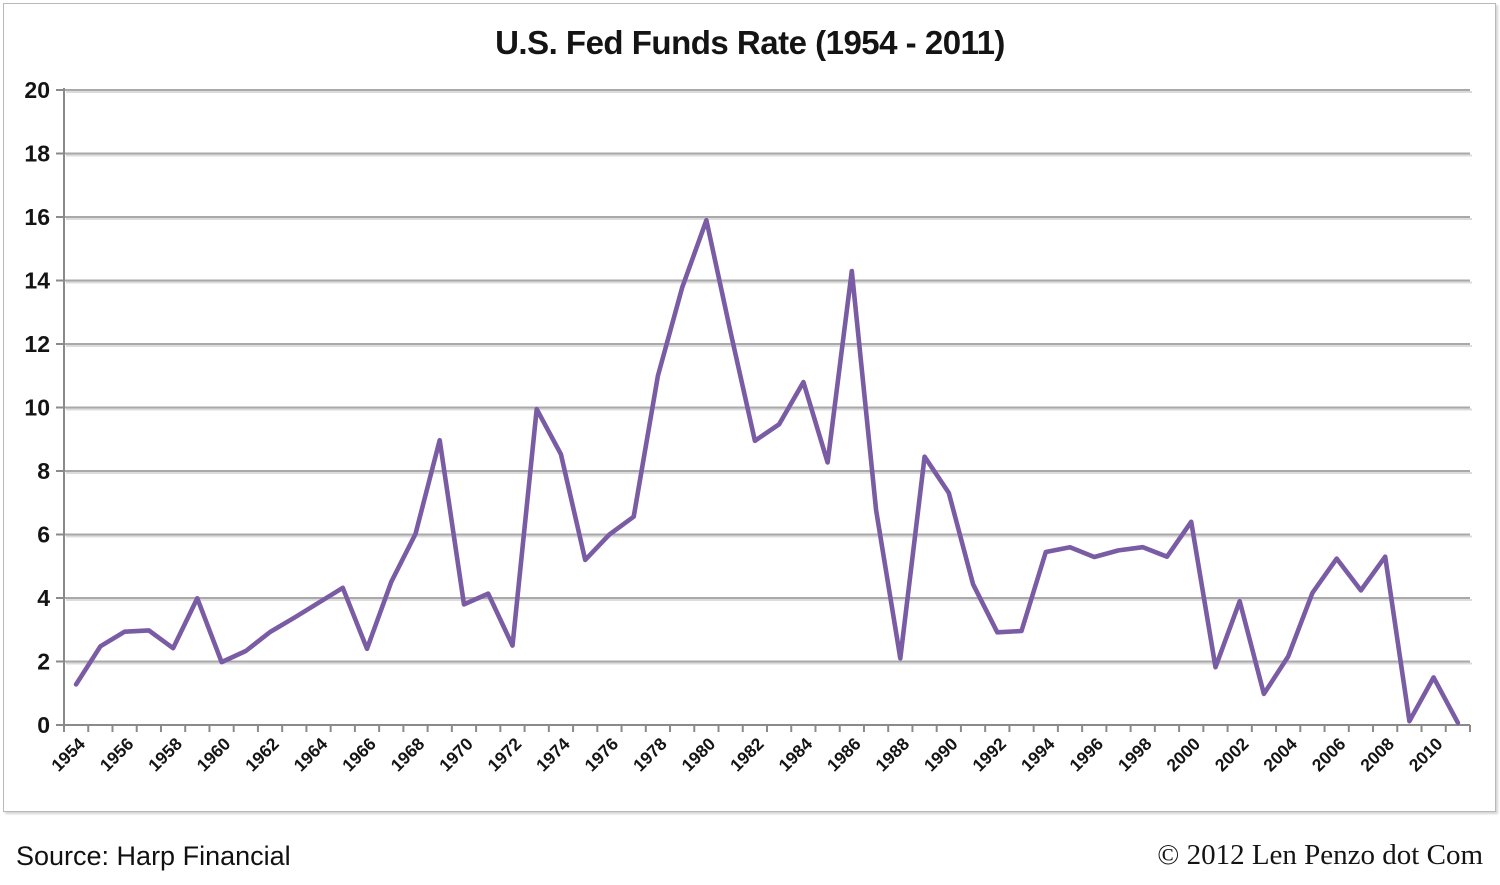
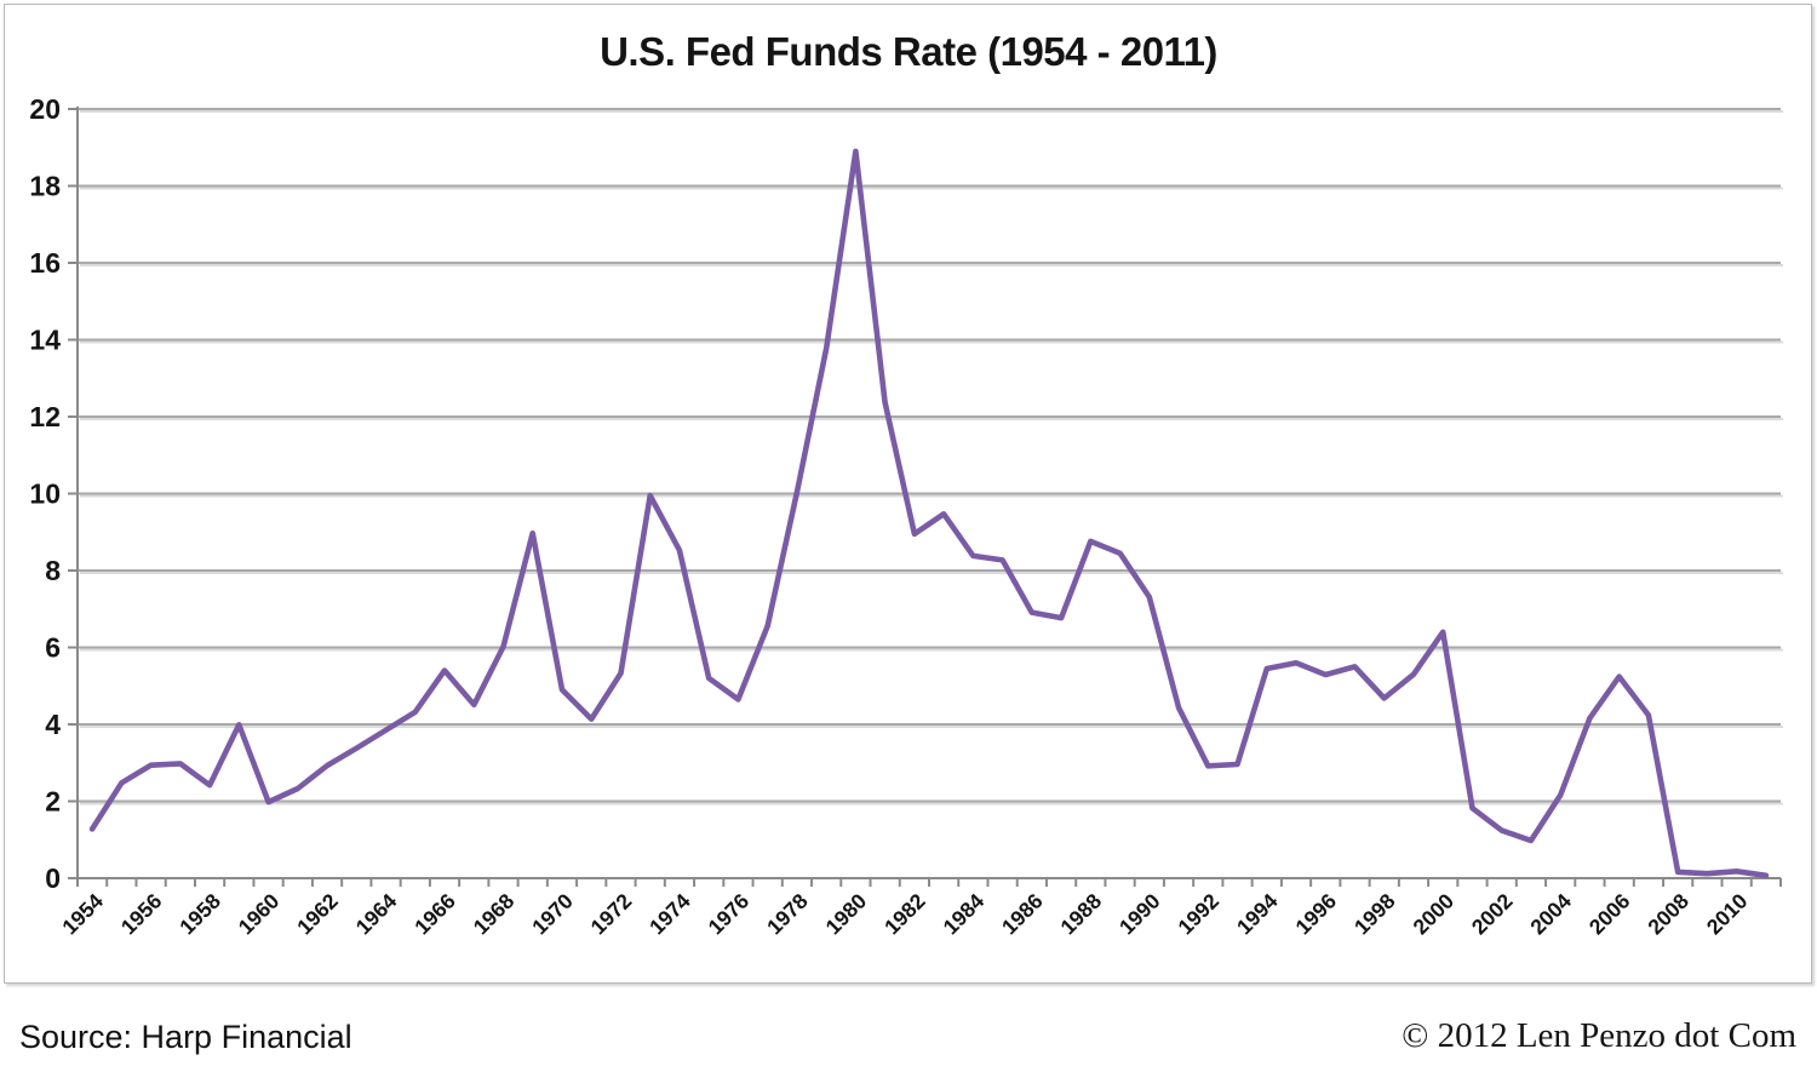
1966: 2.4 -> 5.4
1970: 3.8 -> 4.9
1972: 2.5 -> 5.3
1976: 6.0 -> 4.7
1978: 11.0 -> 10.0
1980: 15.9 -> 18.9
1984: 10.8 -> 8.4
1986: 14.3 -> 6.9
1988: 2.1 -> 8.8
1998: 5.6 -> 4.7
2002: 3.9 -> 1.2
2008: 5.3 -> 0.2
2010: 1.5 -> 0.2
